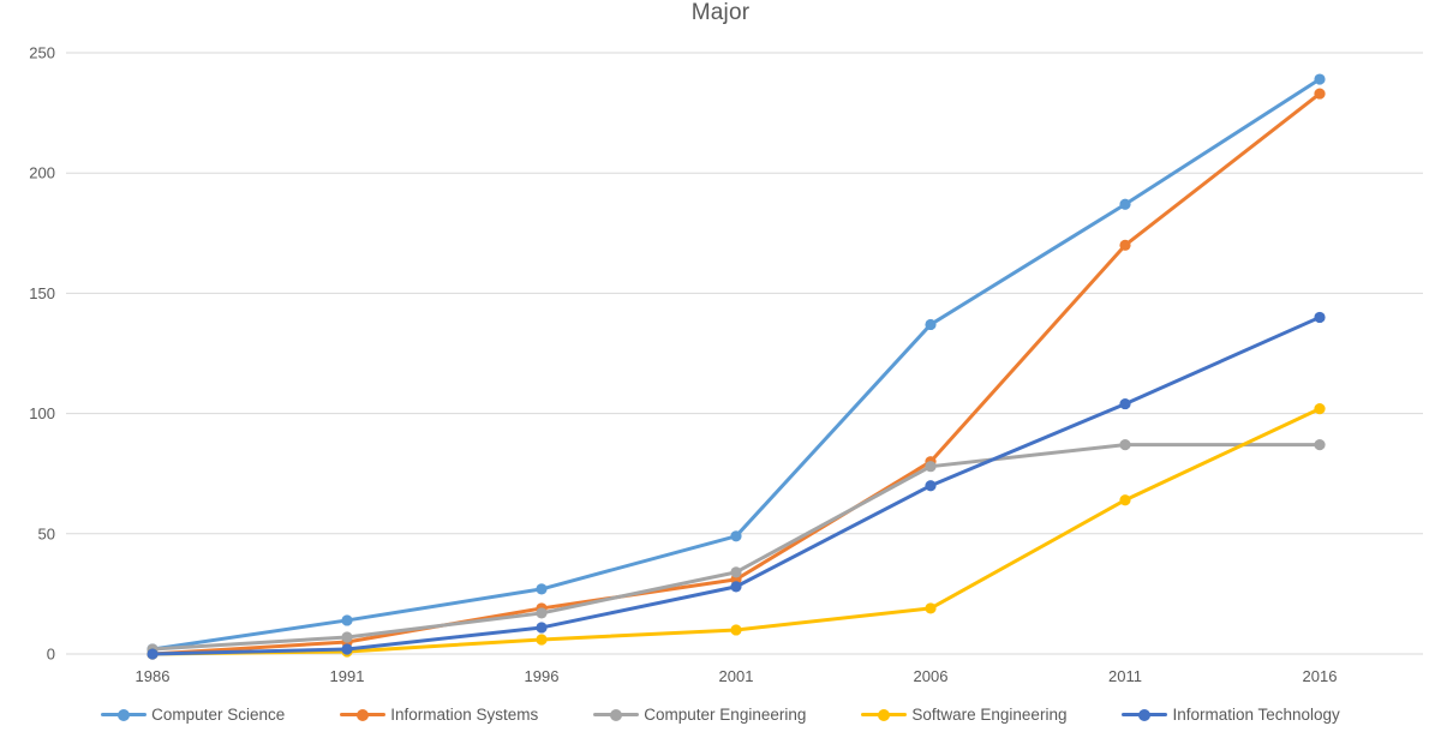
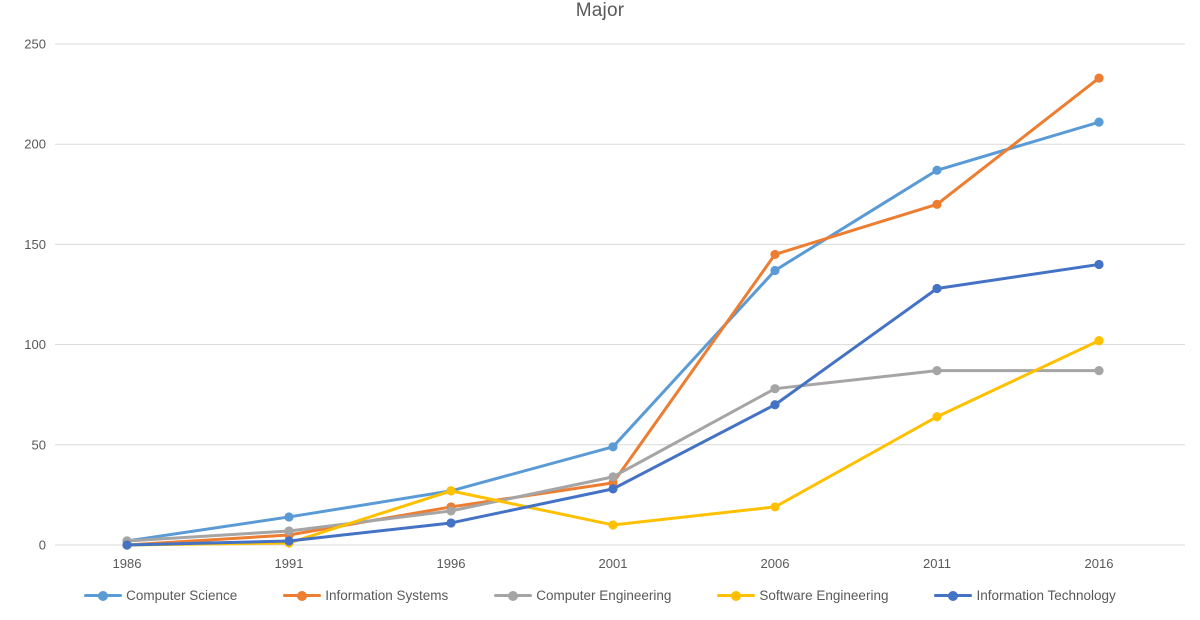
Software Engineering/1996: 6 -> 27
Information Systems/2006: 80 -> 145
Information Technology/2011: 104 -> 128
Computer Science/2016: 239 -> 211
